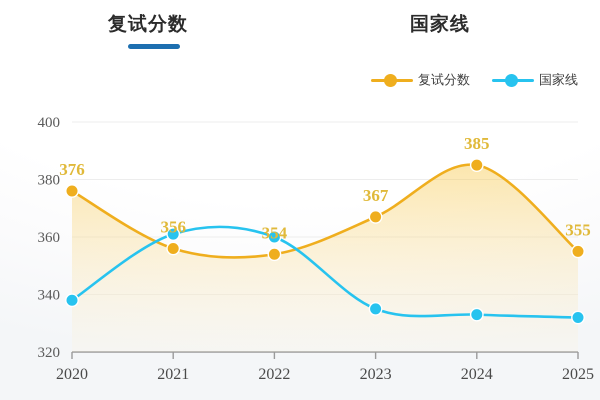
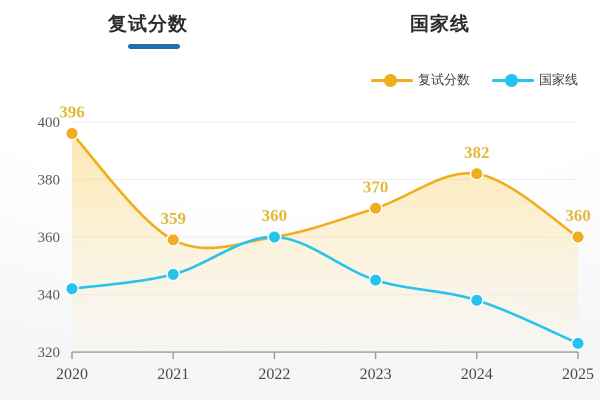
复试分数/2020: 376 -> 396
国家线/2020: 338 -> 342
复试分数/2021: 356 -> 359
国家线/2021: 361 -> 347
复试分数/2022: 354 -> 360
复试分数/2023: 367 -> 370
国家线/2023: 335 -> 345
复试分数/2024: 385 -> 382
国家线/2024: 333 -> 338
复试分数/2025: 355 -> 360
国家线/2025: 332 -> 323
